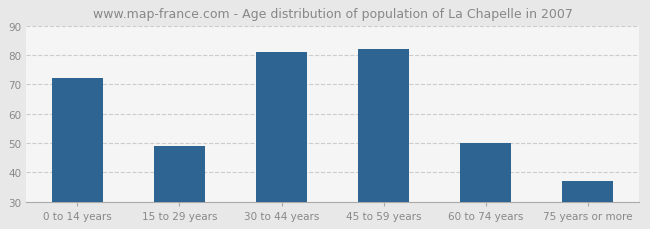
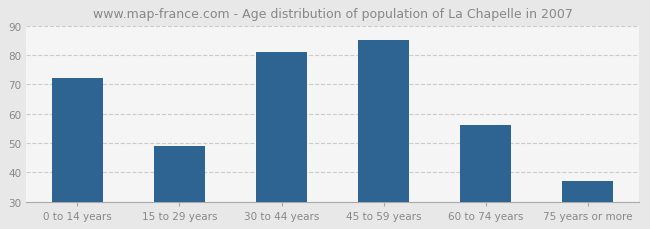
45 to 59 years: 82 -> 85
60 to 74 years: 50 -> 56
